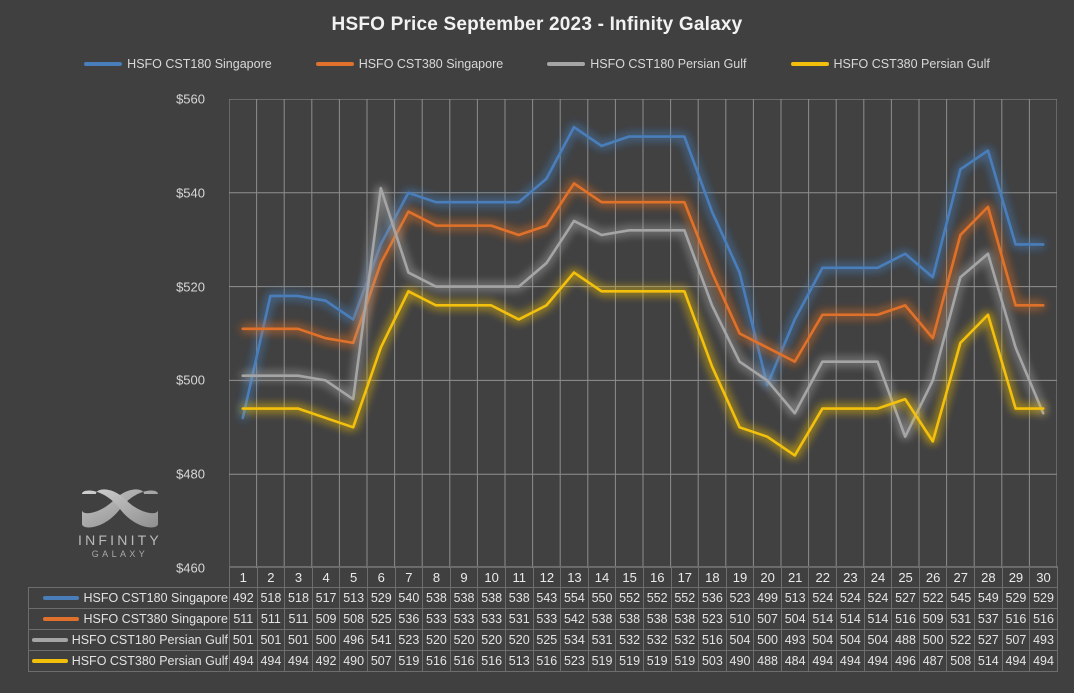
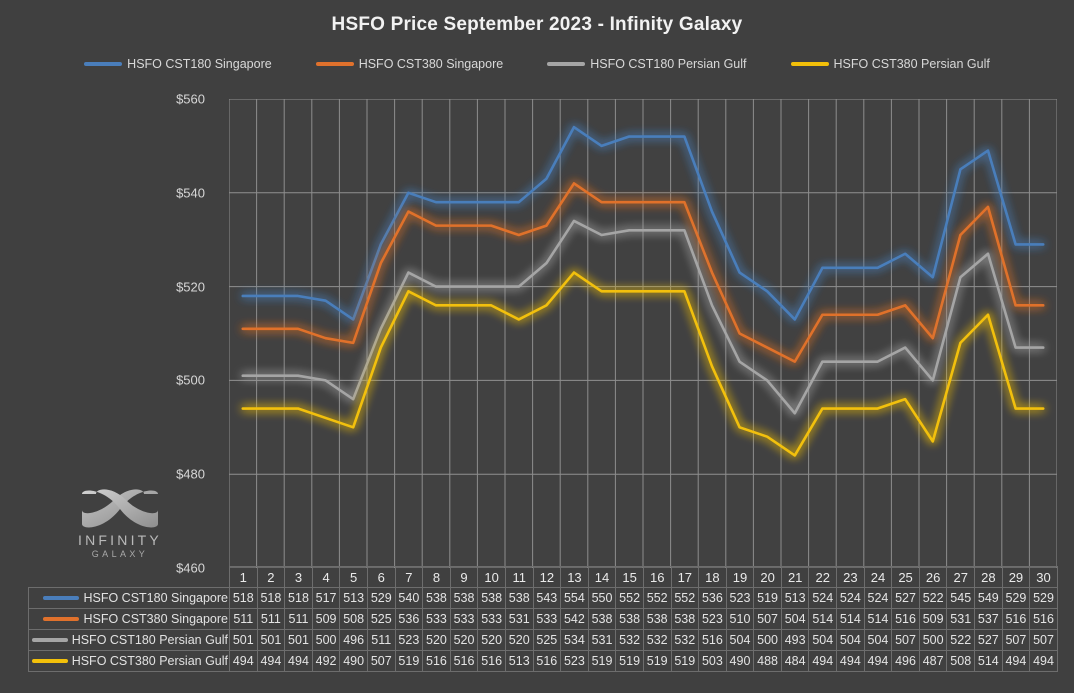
HSFO CST180 Singapore/1: 492 -> 518
HSFO CST180 Persian Gulf/6: 541 -> 511
HSFO CST180 Singapore/20: 499 -> 519
HSFO CST180 Persian Gulf/25: 488 -> 507
HSFO CST180 Persian Gulf/30: 493 -> 507
